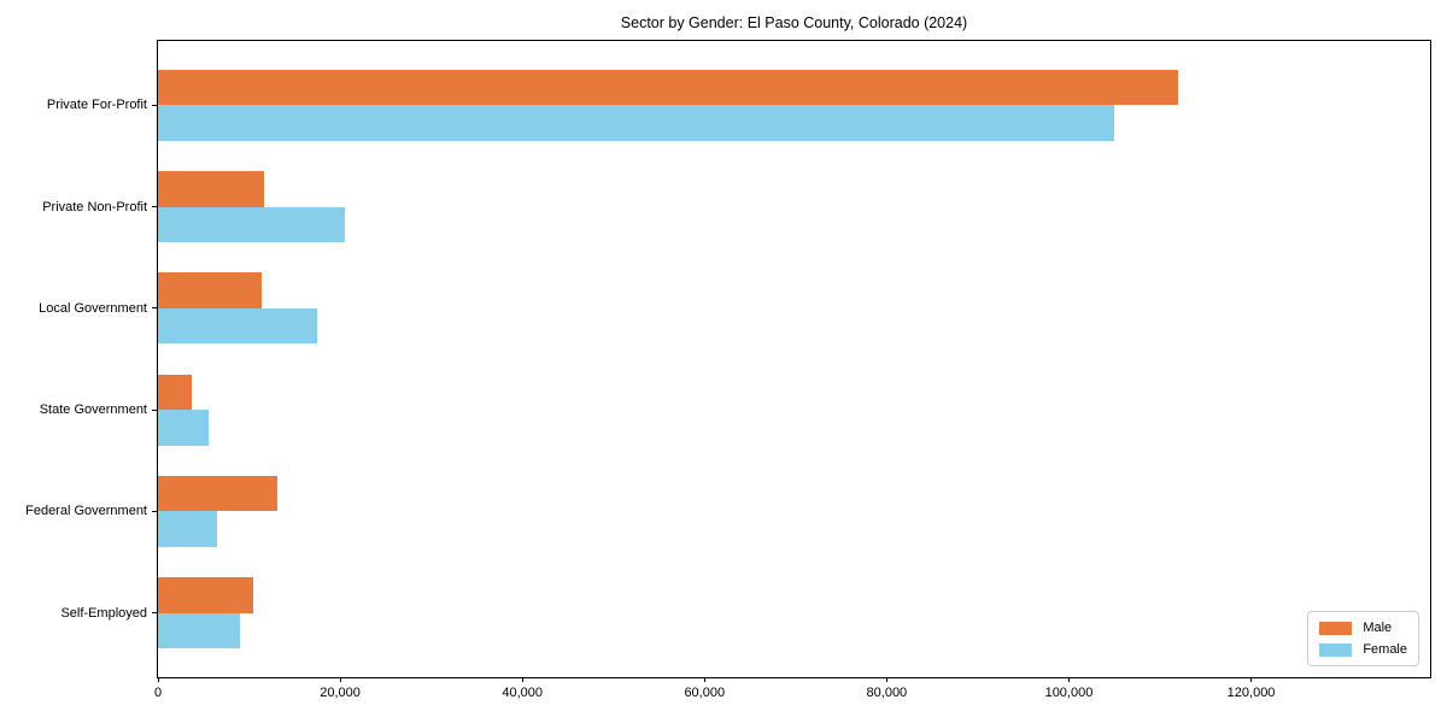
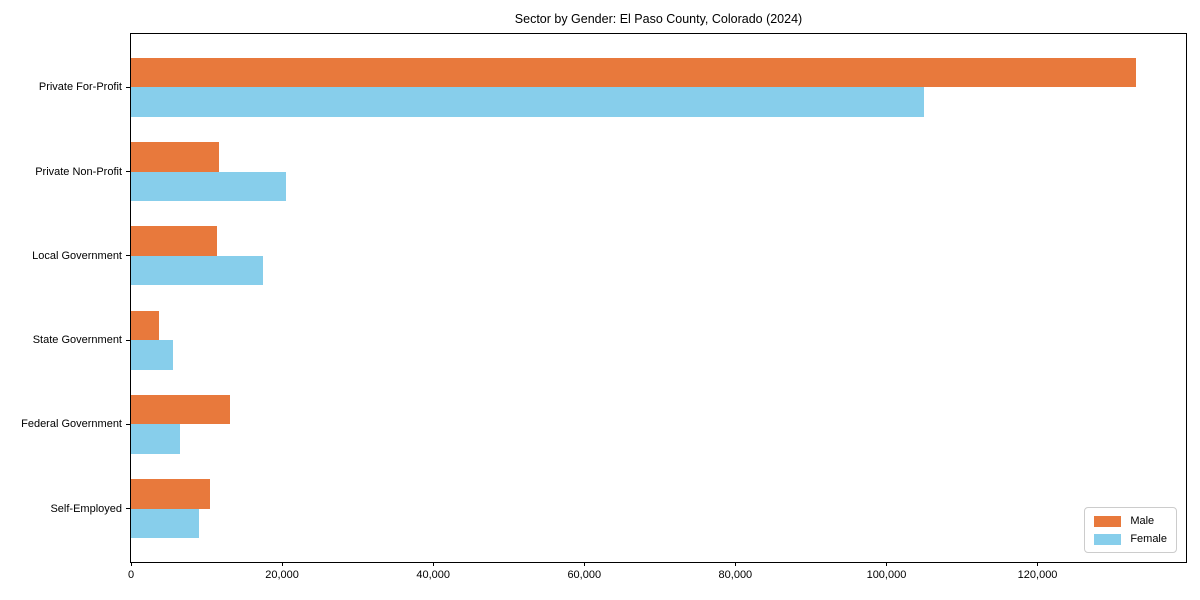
Male/Private For-Profit: 112000 -> 133000
